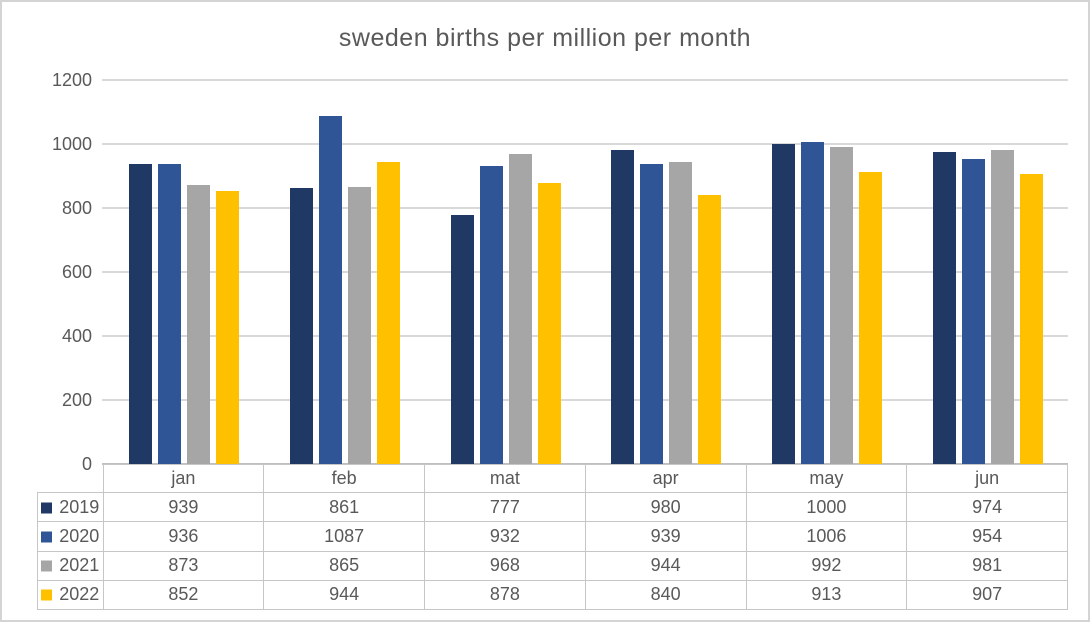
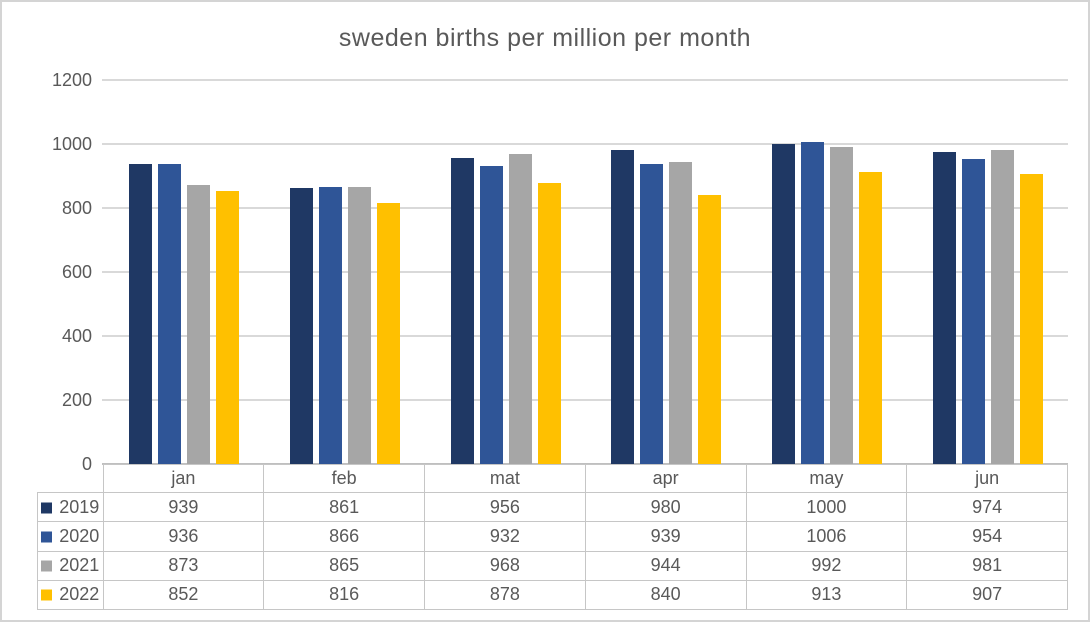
2020/feb: 1087 -> 866
2022/feb: 944 -> 816
2019/mat: 777 -> 956
